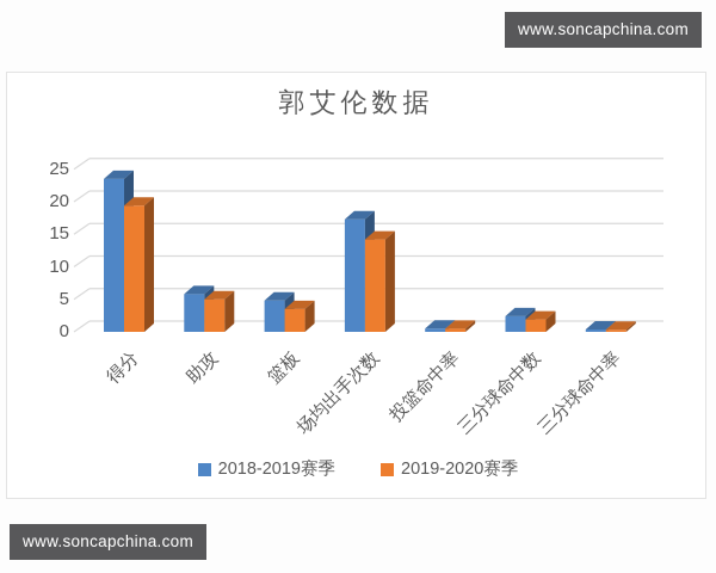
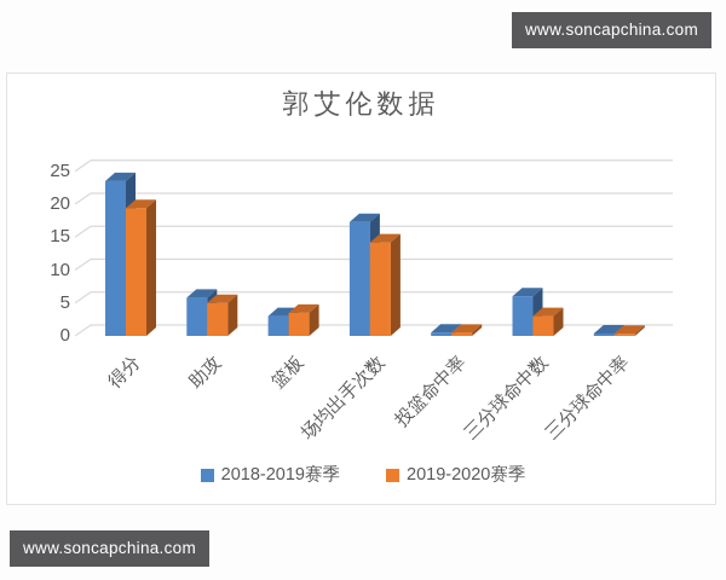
2018-2019赛季/篮板: 5 -> 3
2018-2019赛季/三分球命中数: 2 -> 6
2019-2020赛季/三分球命中数: 2 -> 3
